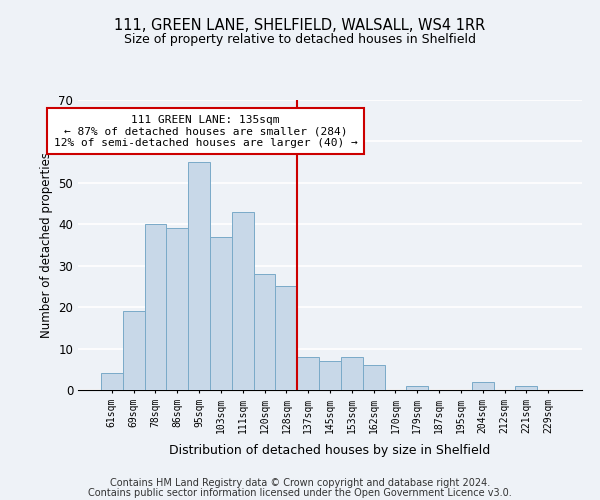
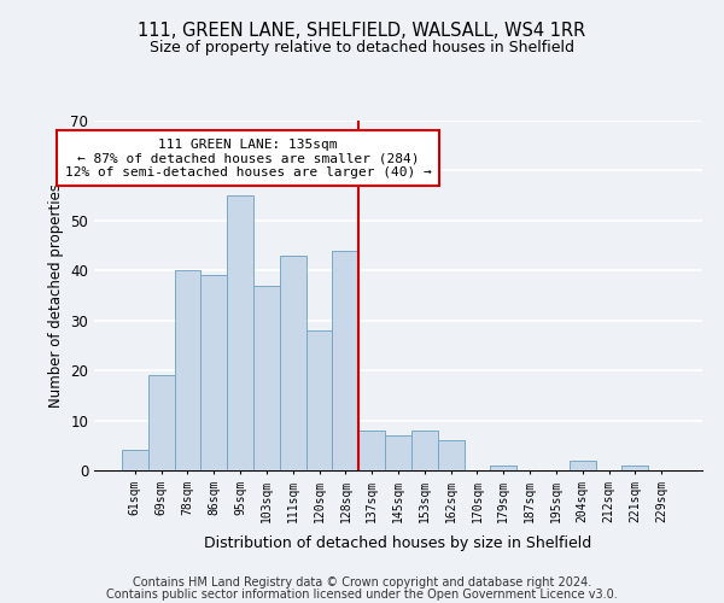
128sqm: 25 -> 44
